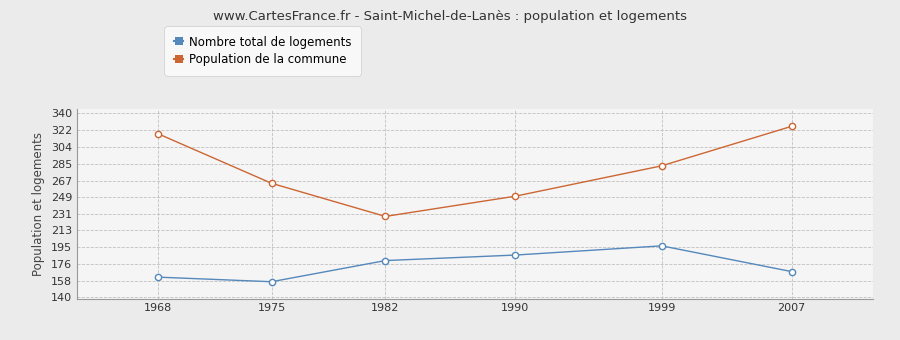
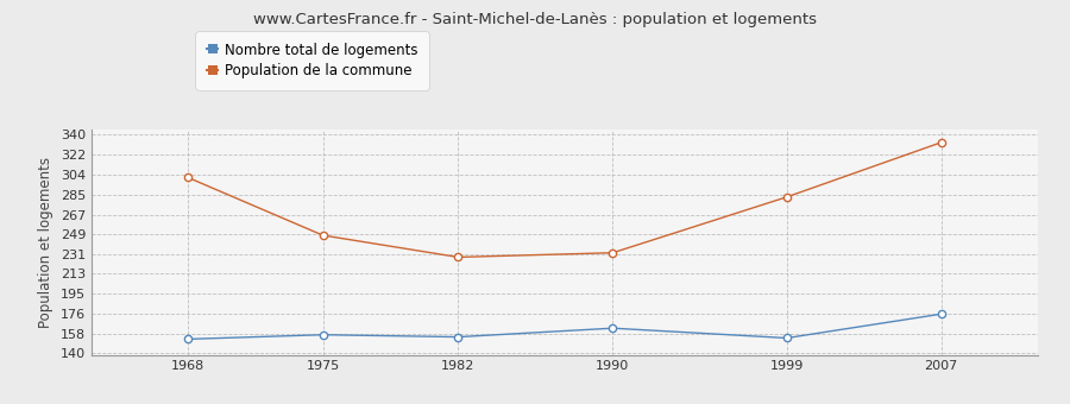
Nombre total de logements/1968: 162 -> 153
Population de la commune/1968: 318 -> 301
Population de la commune/1975: 264 -> 248
Nombre total de logements/1982: 180 -> 155
Nombre total de logements/1990: 186 -> 163
Population de la commune/1990: 250 -> 232
Nombre total de logements/1999: 196 -> 154
Nombre total de logements/2007: 168 -> 176
Population de la commune/2007: 326 -> 333
